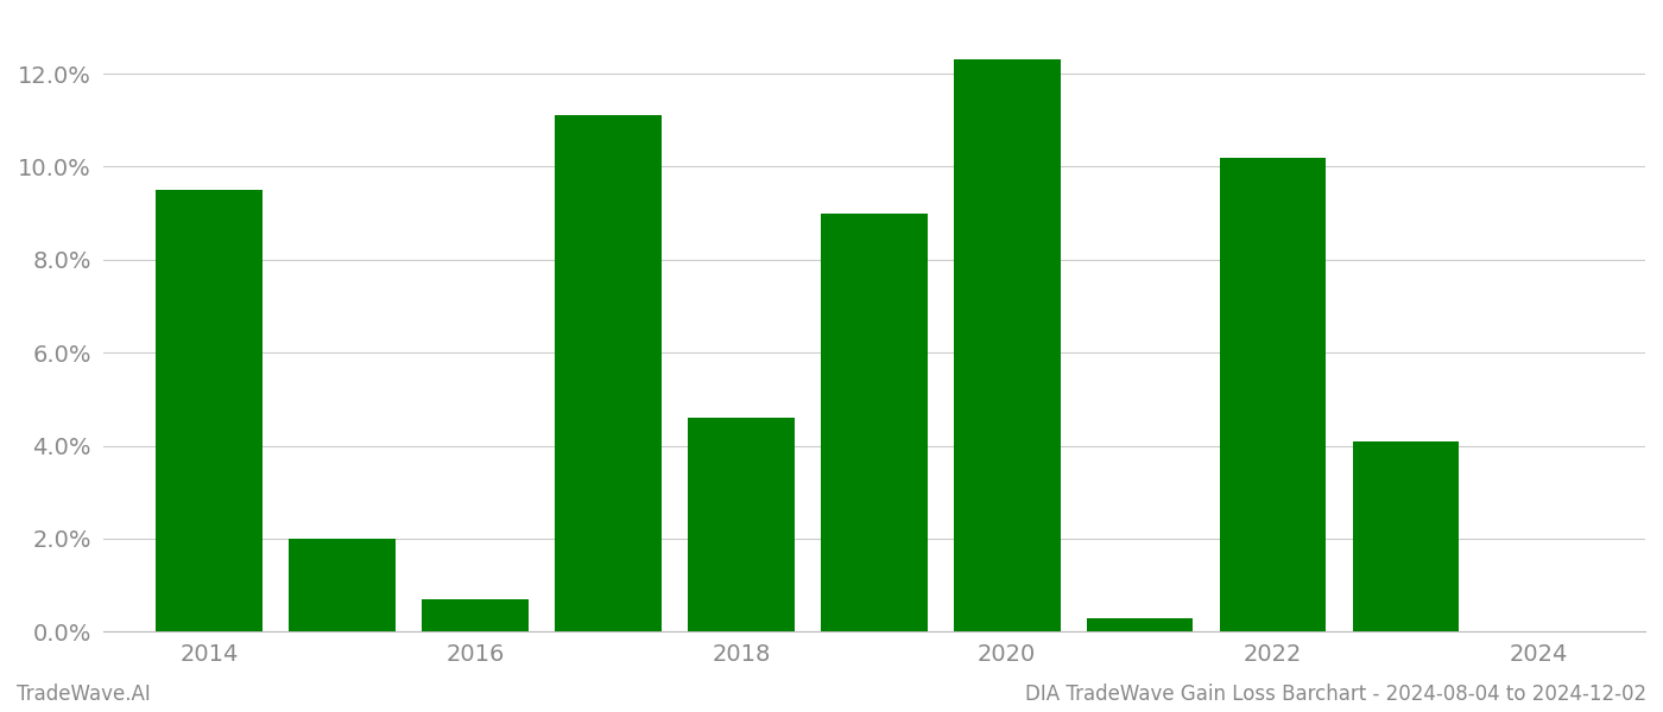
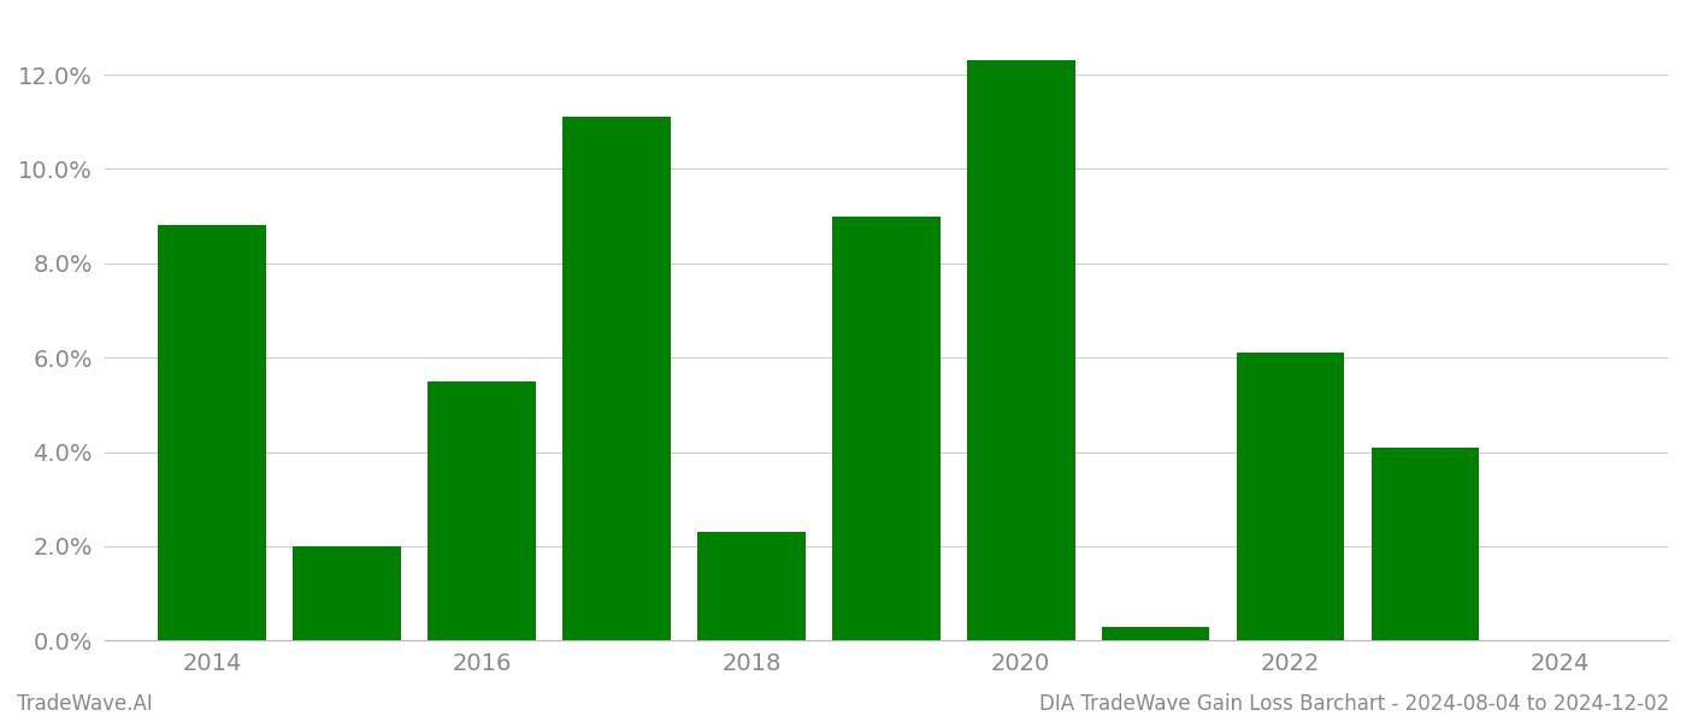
2014: 9.5% -> 8.8%
2016: 0.7% -> 5.5%
2018: 4.6% -> 2.3%
2022: 10.2% -> 6.1%
